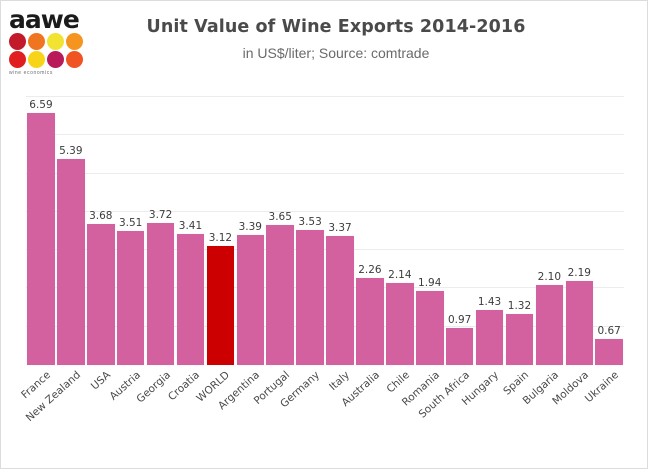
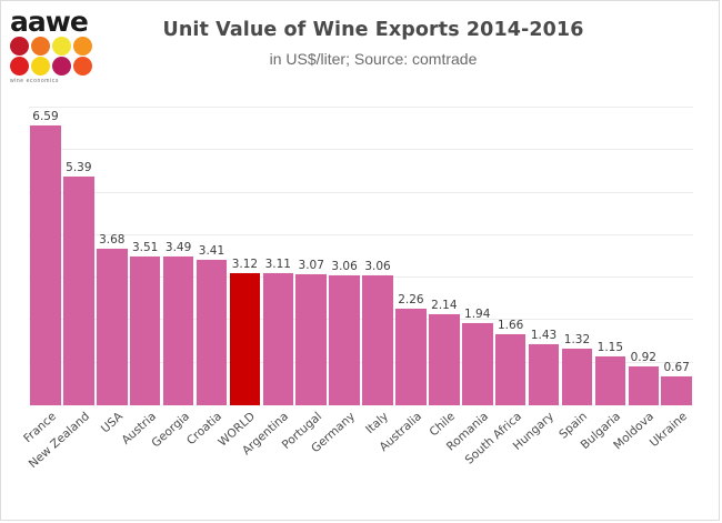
Georgia: 3.72 -> 3.49
Argentina: 3.39 -> 3.11
Portugal: 3.65 -> 3.07
Germany: 3.53 -> 3.06
Italy: 3.37 -> 3.06
South Africa: 0.97 -> 1.66
Bulgaria: 2.10 -> 1.15
Moldova: 2.19 -> 0.92
